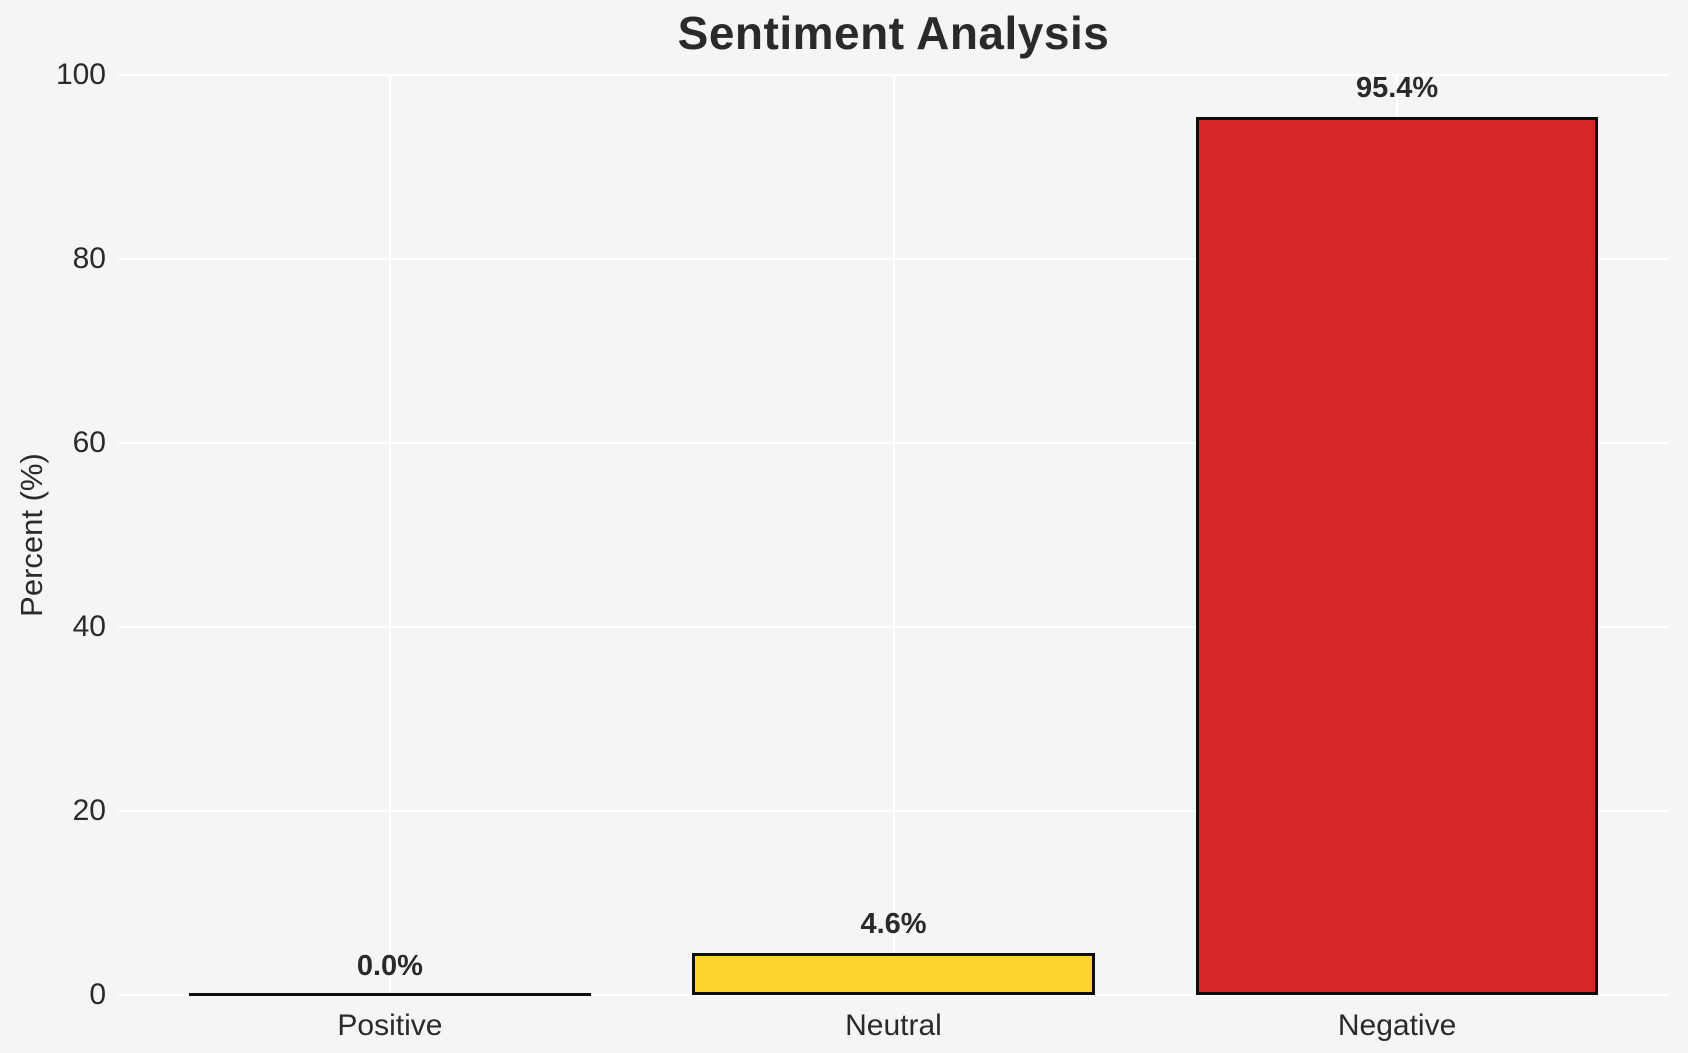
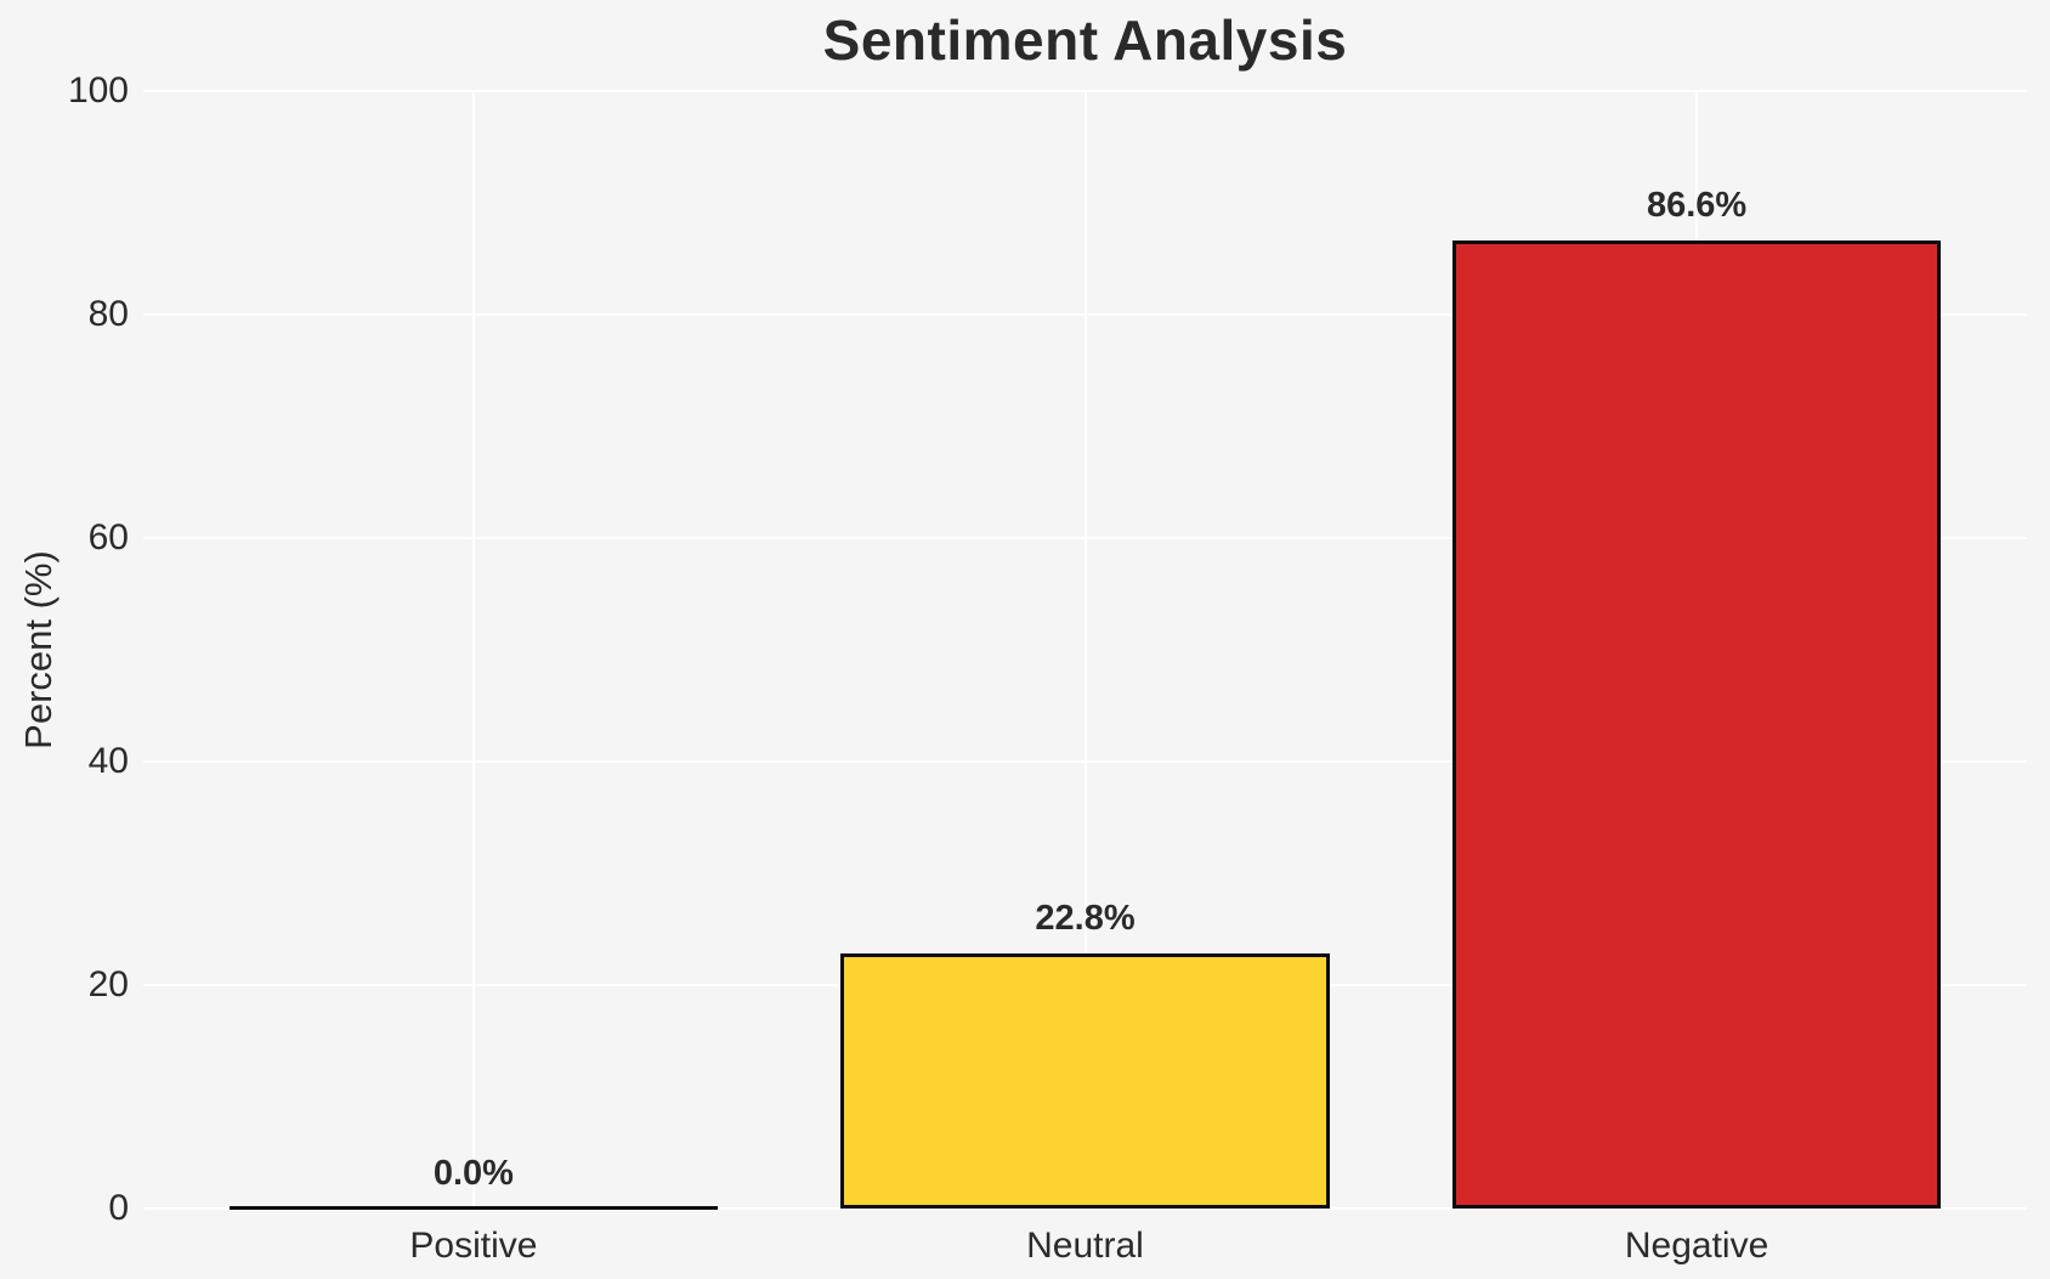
Neutral: 4.6% -> 22.8%
Negative: 95.4% -> 86.6%
